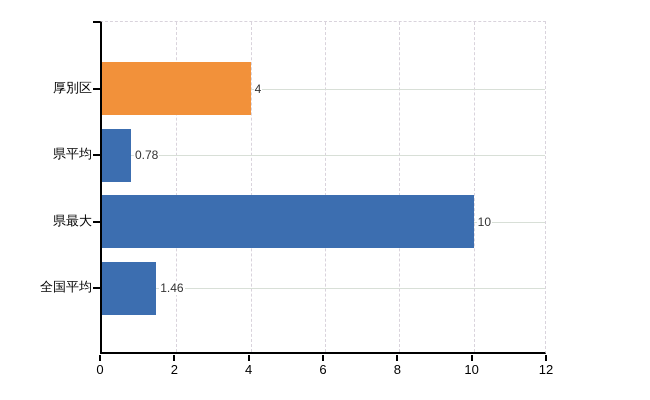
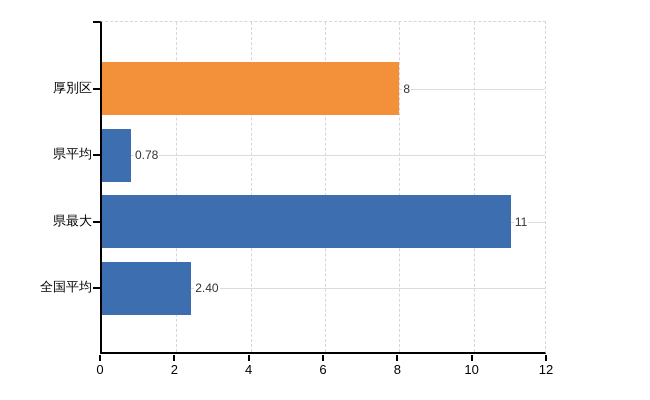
厚別区: 4 -> 8
県最大: 10 -> 11
全国平均: 1.46 -> 2.40
